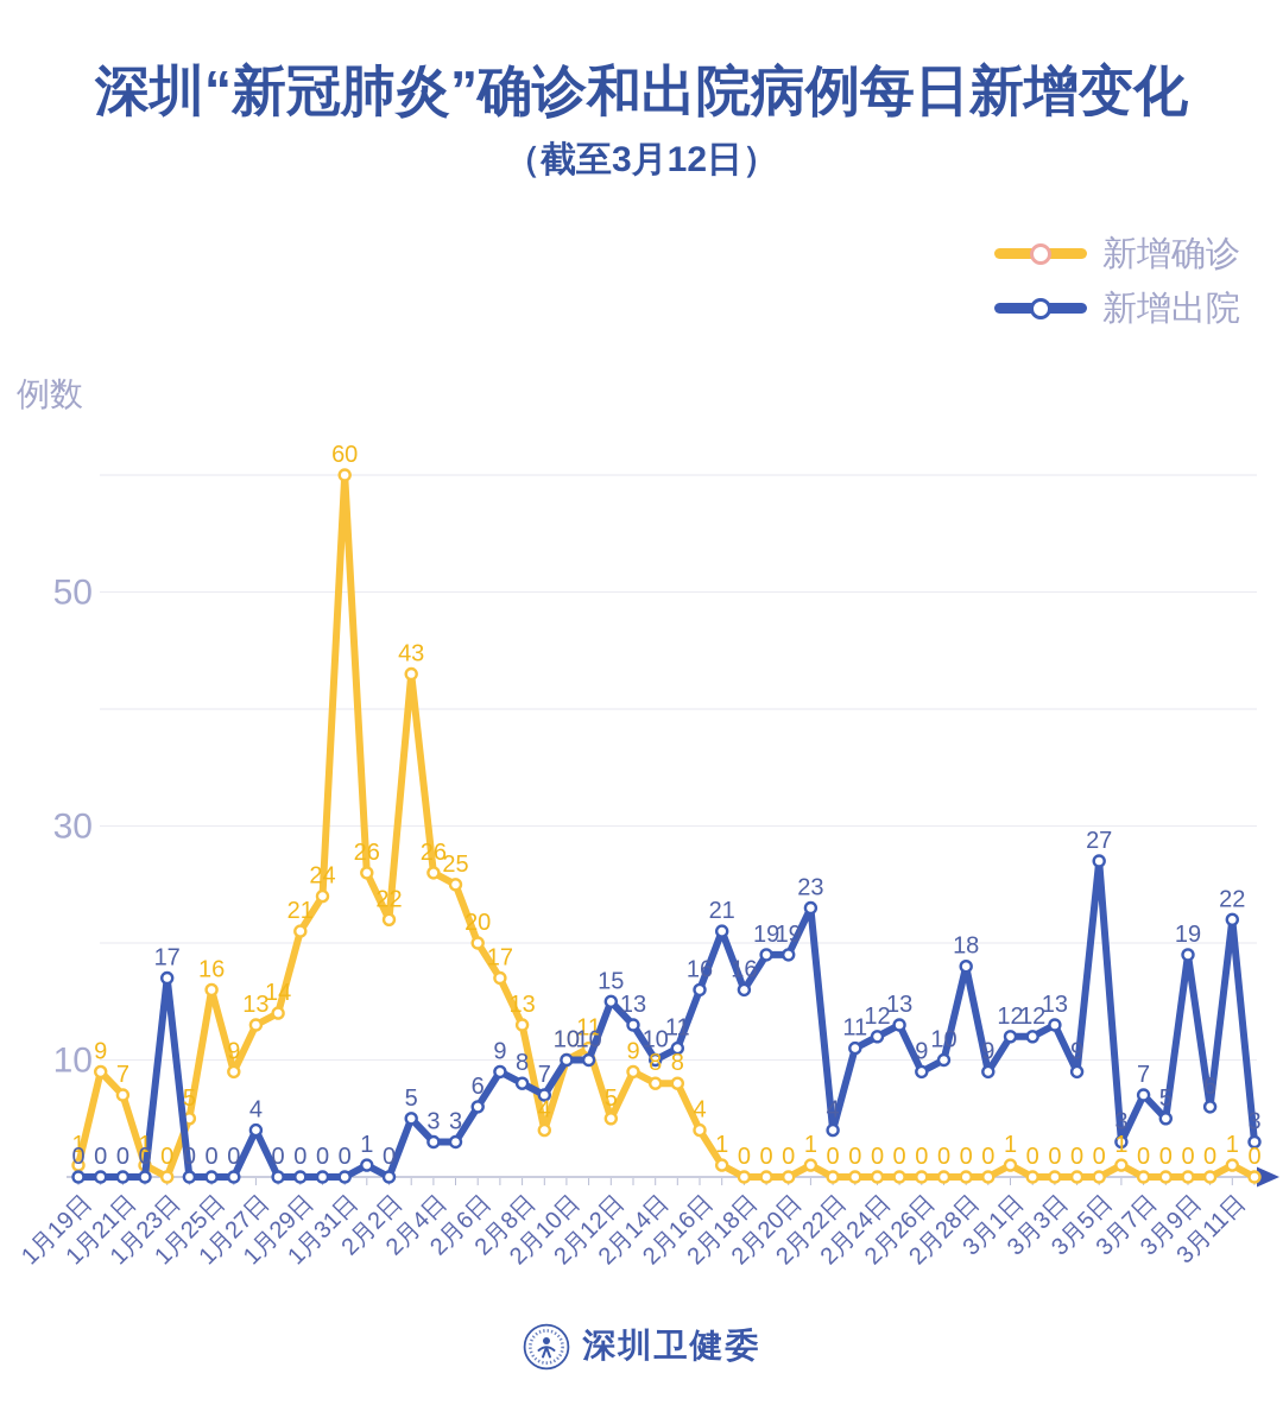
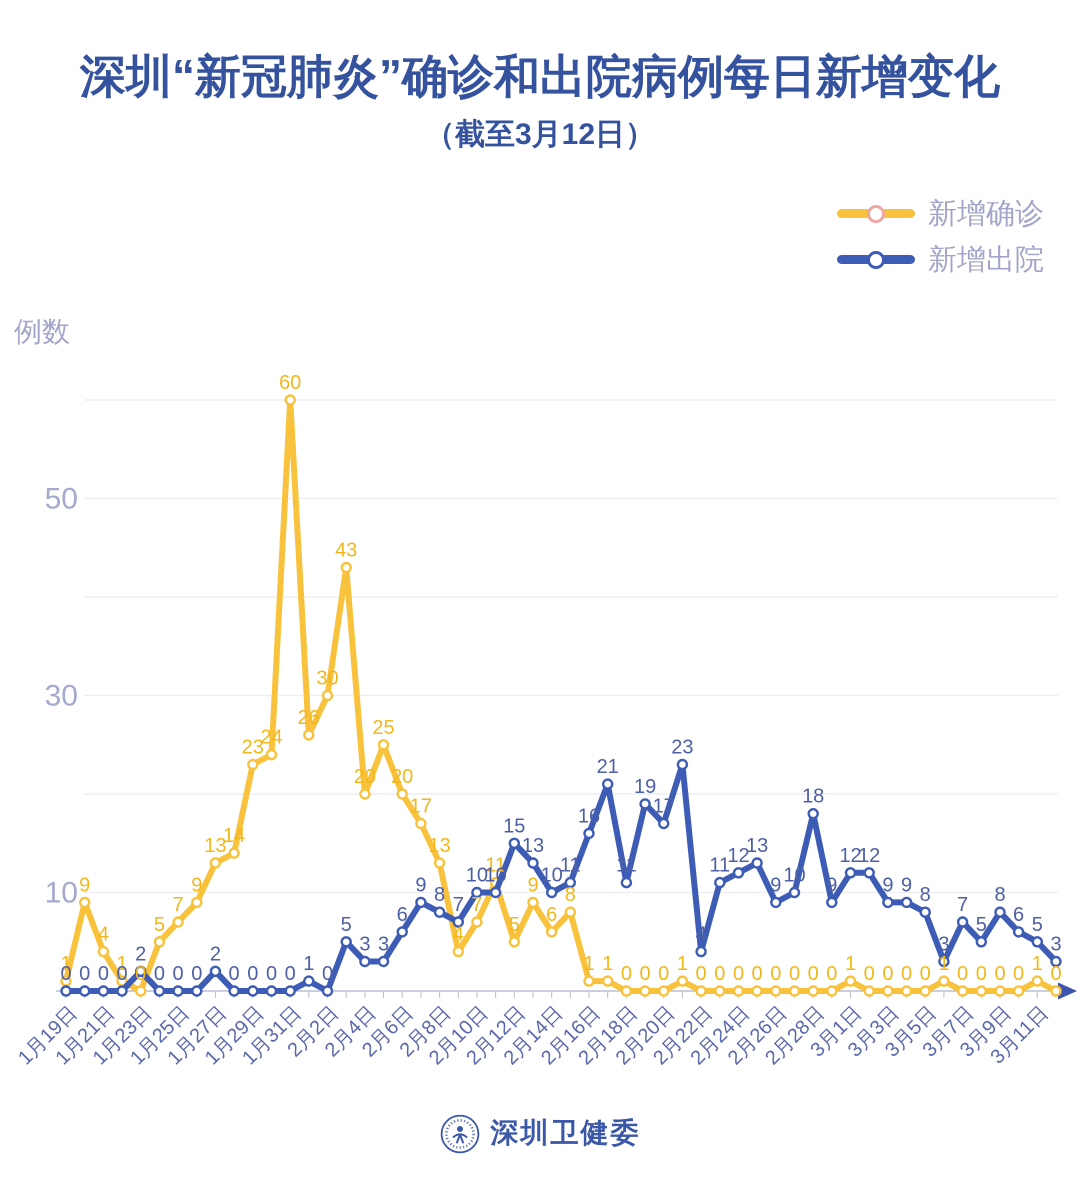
新增确诊/1月21日: 7 -> 4
新增出院/1月23日: 17 -> 2
新增确诊/1月25日: 16 -> 7
新增出院/1月27日: 4 -> 2
新增确诊/1月29日: 21 -> 23
新增确诊/2月2日: 22 -> 30
新增确诊/2月4日: 26 -> 20
新增确诊/2月10日: 10 -> 7
新增确诊/2月14日: 8 -> 6
新增确诊/2月16日: 4 -> 1
新增出院/2月18日: 16 -> 11
新增出院/2月20日: 19 -> 17
新增出院/3月3日: 13 -> 9
新增出院/3月5日: 27 -> 8
新增出院/3月9日: 19 -> 8
新增出院/3月11日: 22 -> 5
